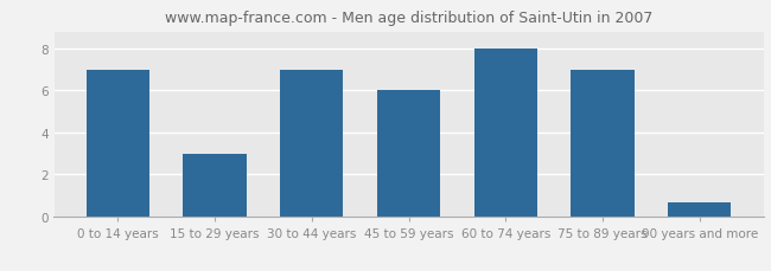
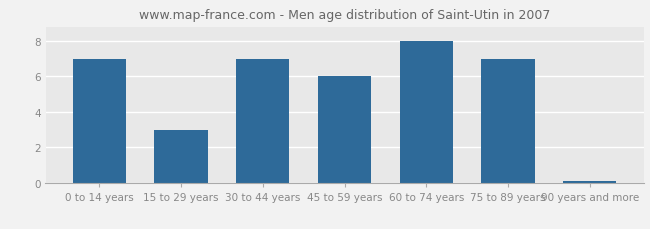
90 years and more: 0.7 -> 0.1
